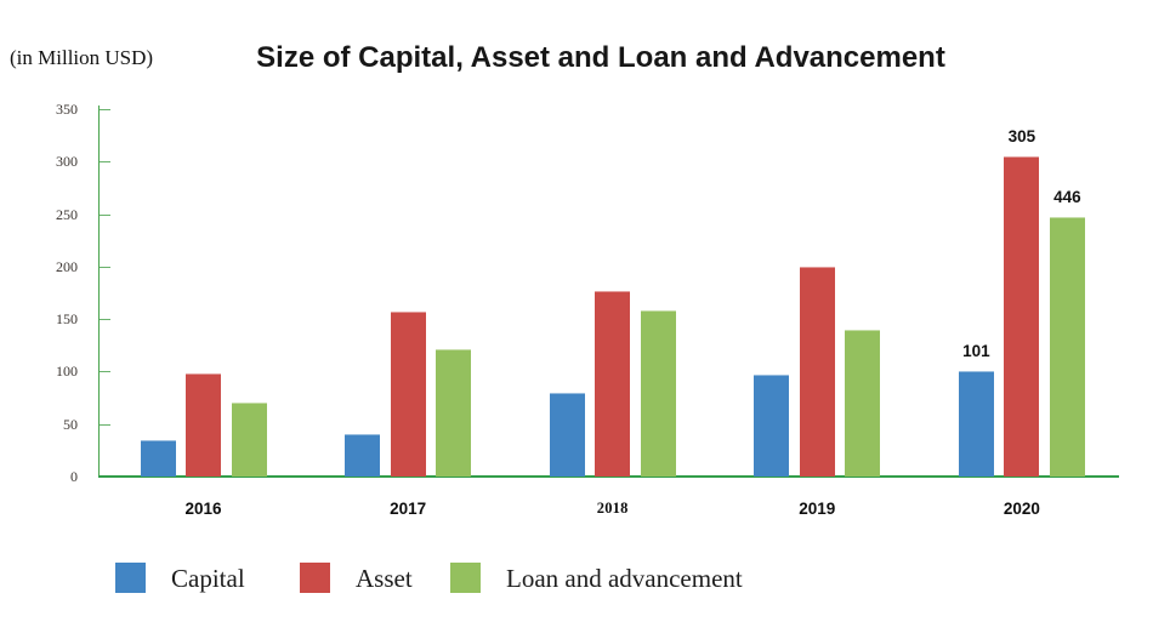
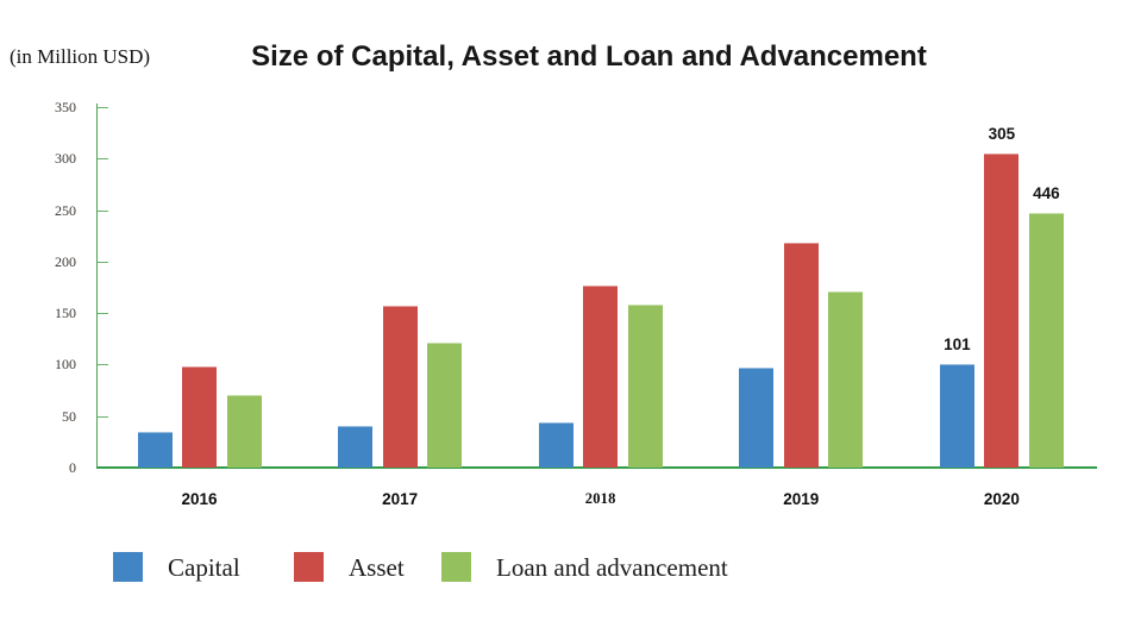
Capital/2018: 80 -> 40
Asset/2019: 200 -> 220
Loan and advancement/2019: 140 -> 170
